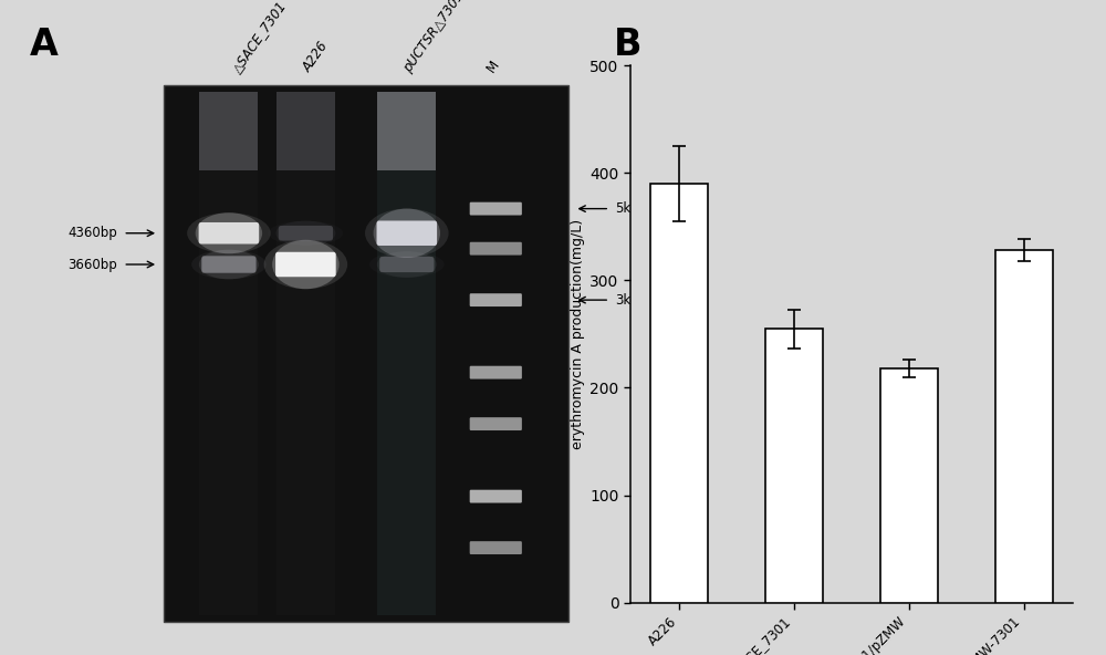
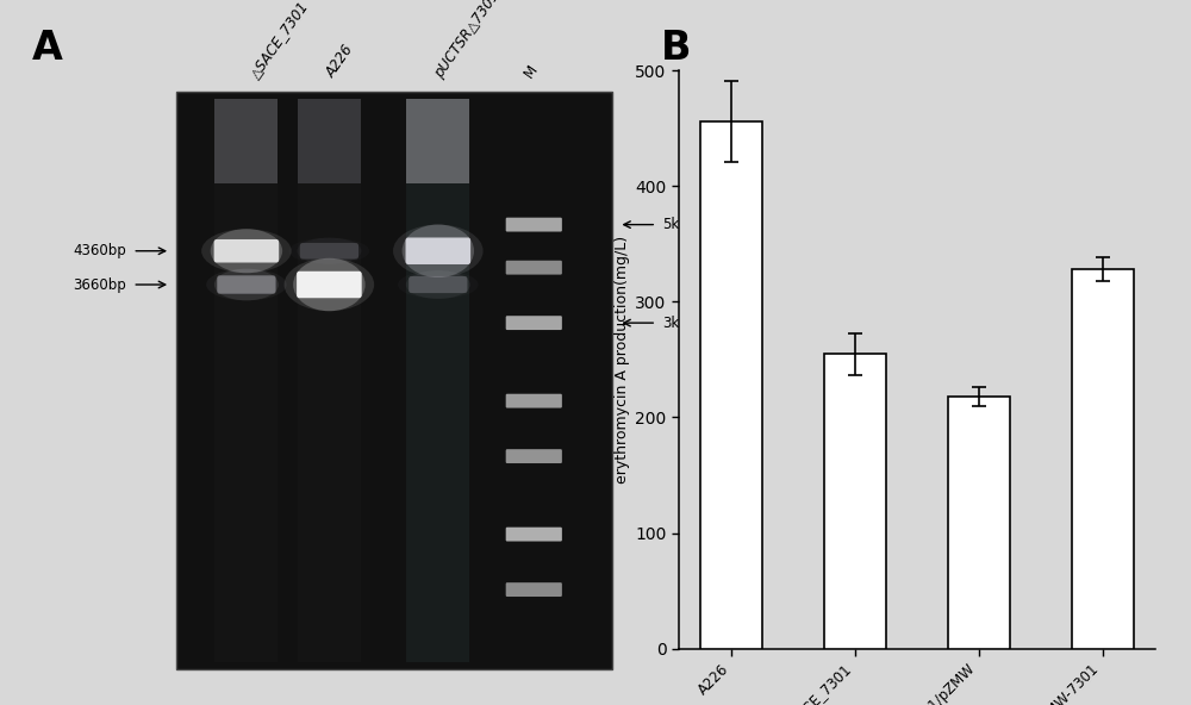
A226: 390 -> 456
